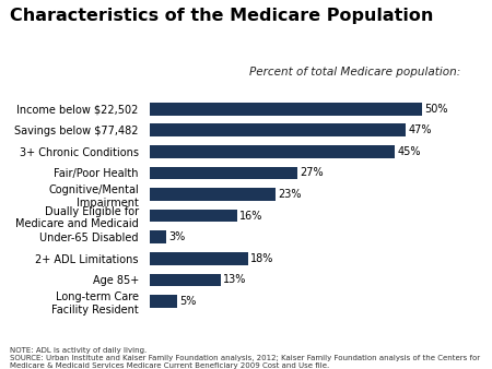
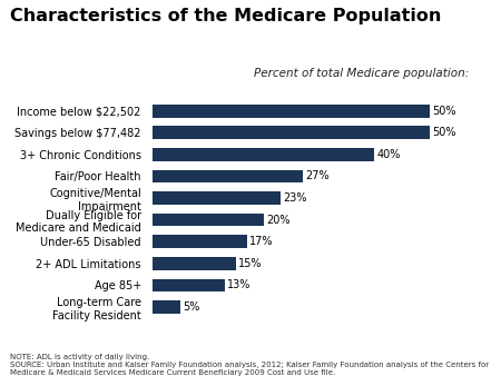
Savings below $77,482: 47% -> 50%
3+ Chronic Conditions: 45% -> 40%
Dually Eligible for Medicare and Medicaid: 16% -> 20%
Under-65 Disabled: 3% -> 17%
2+ ADL Limitations: 18% -> 15%
